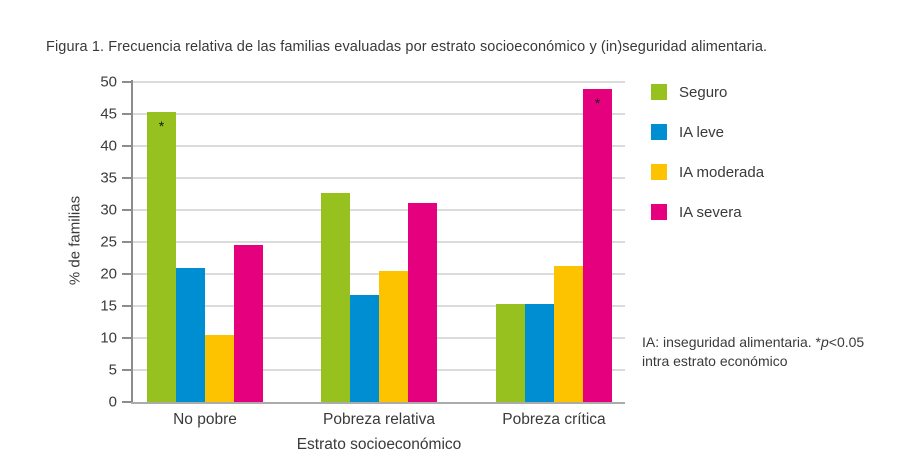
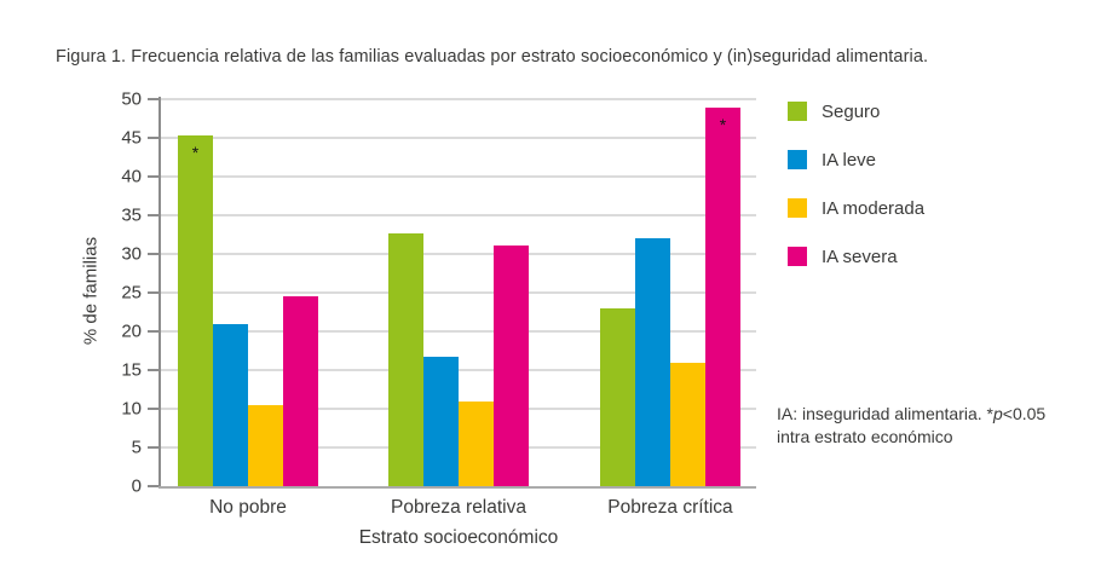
IA moderada/Pobreza relativa: 20 -> 11
Seguro/Pobreza crítica: 15 -> 23
IA leve/Pobreza crítica: 15 -> 32
IA moderada/Pobreza crítica: 21 -> 16
